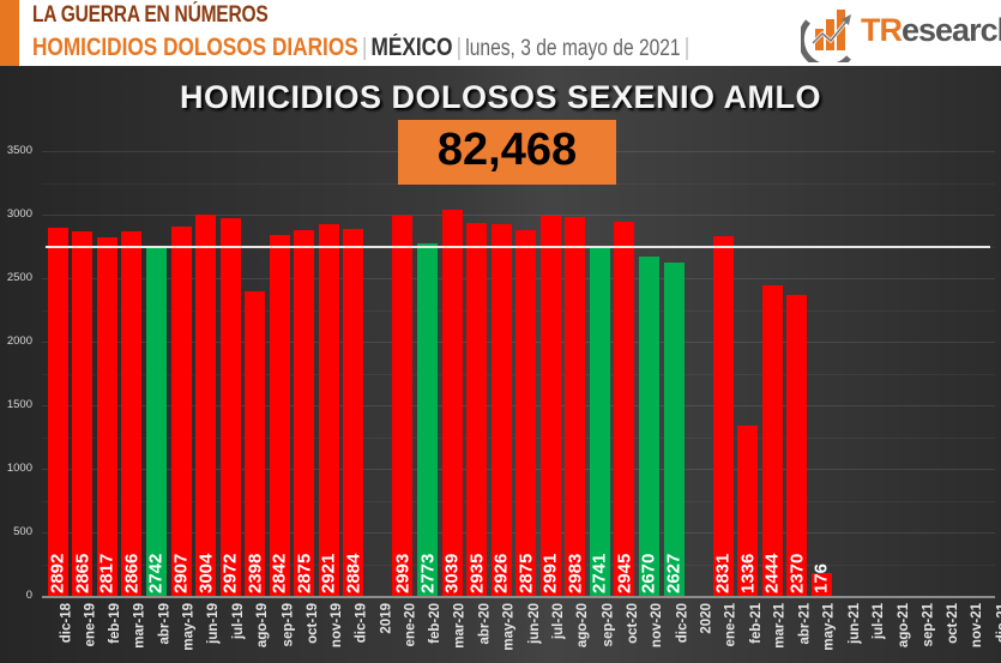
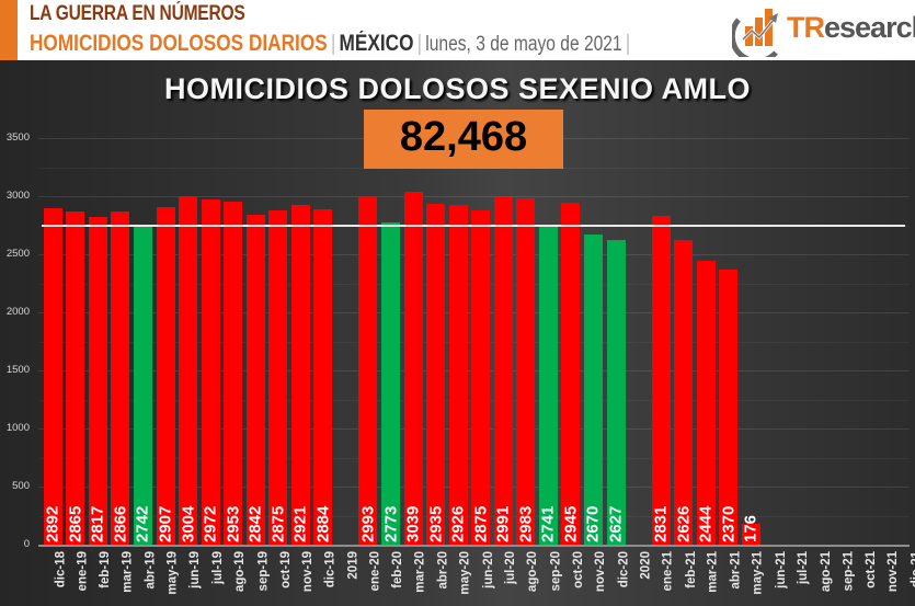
ago-19: 2398 -> 2953
feb-21: 1336 -> 2626
